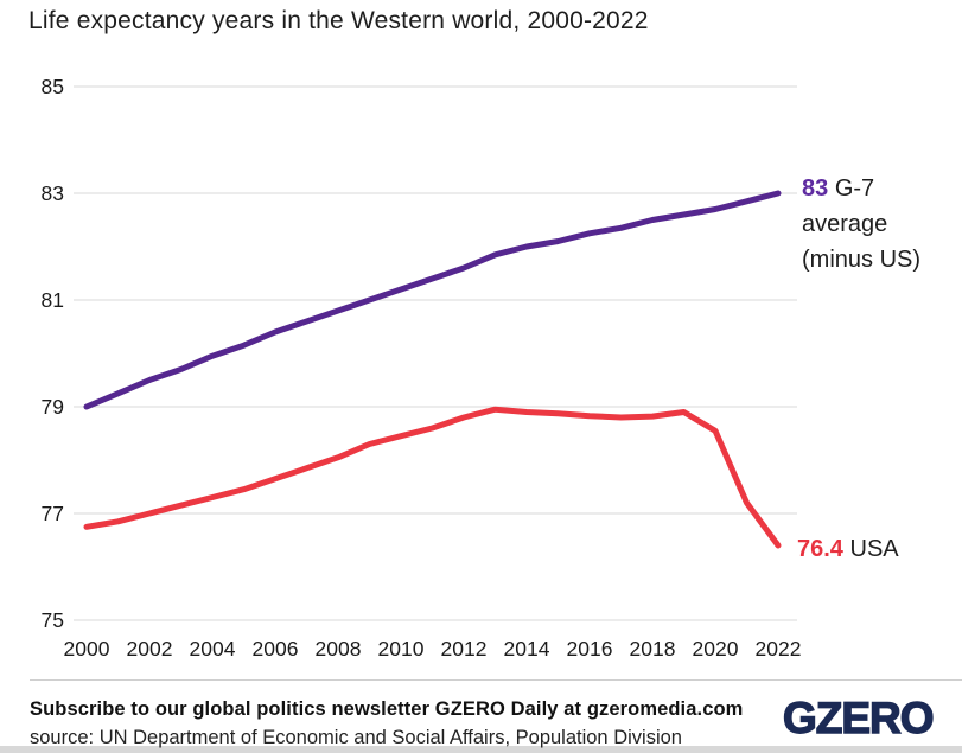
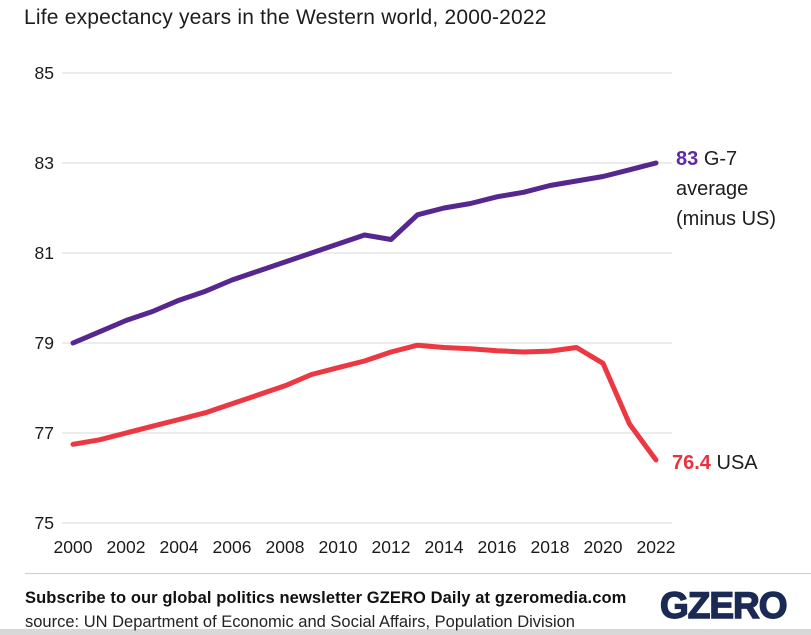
G-7 average (minus US)/2012: 81.6 -> 81.3
